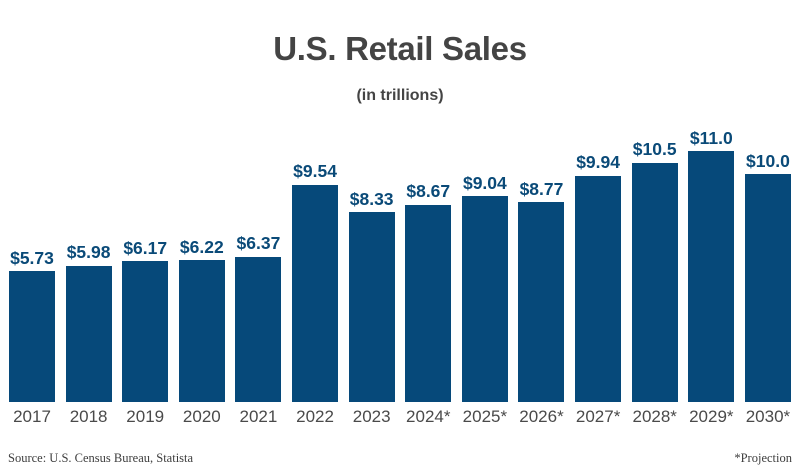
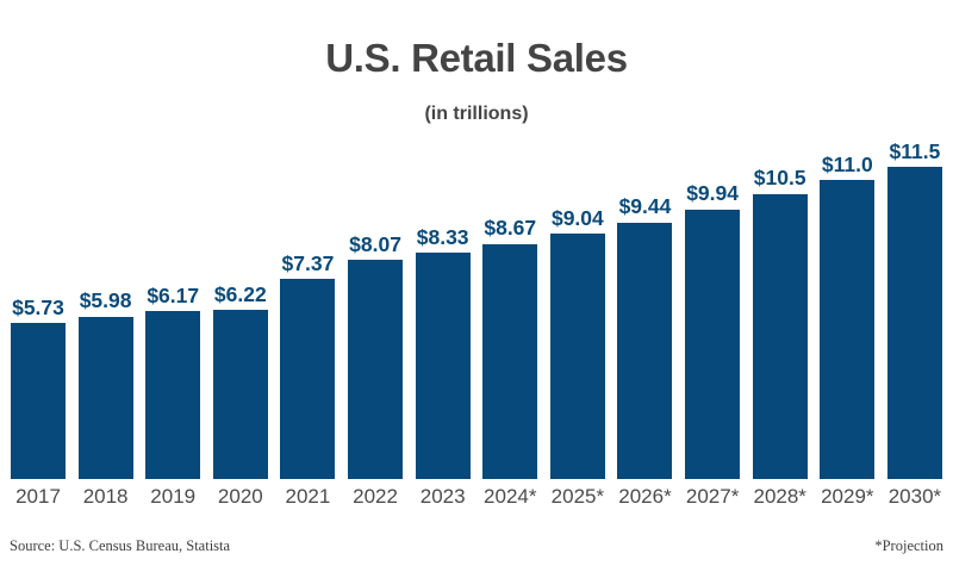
2021: $6.37 -> $7.37
2022: $9.54 -> $8.07
2026*: $8.77 -> $9.44
2030*: $10.0 -> $11.5
